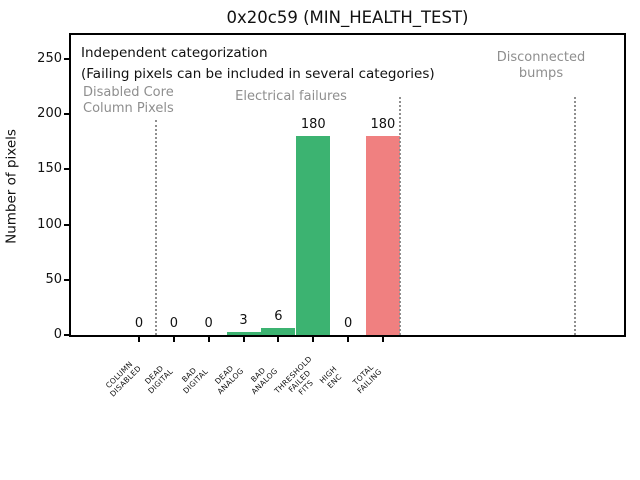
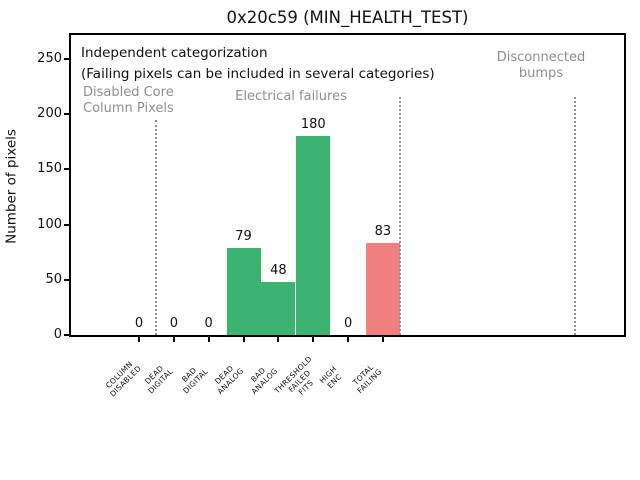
DEAD ANALOG: 3 -> 79
BAD ANALOG: 6 -> 48
TOTAL FAILING: 180 -> 83
